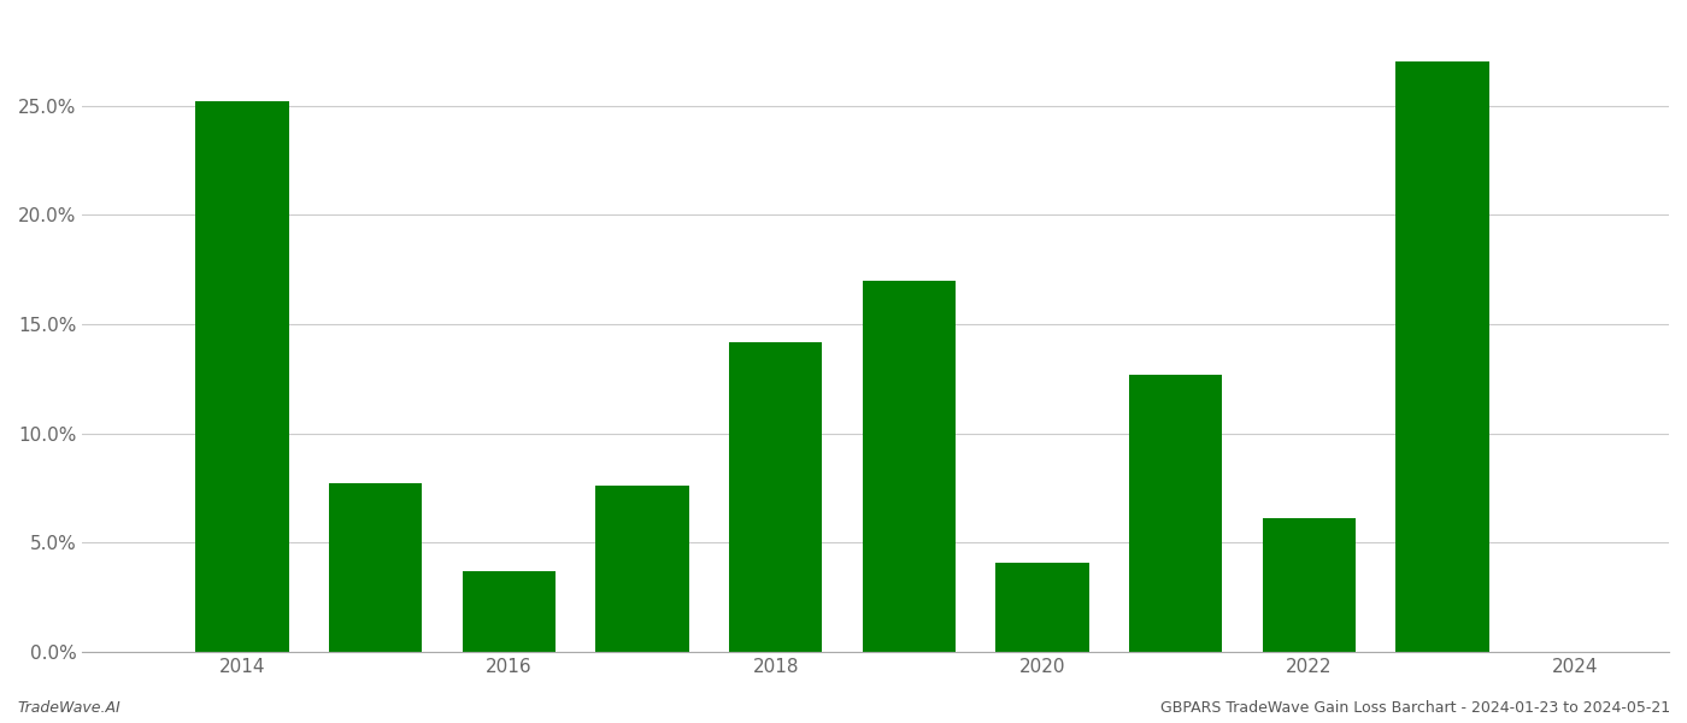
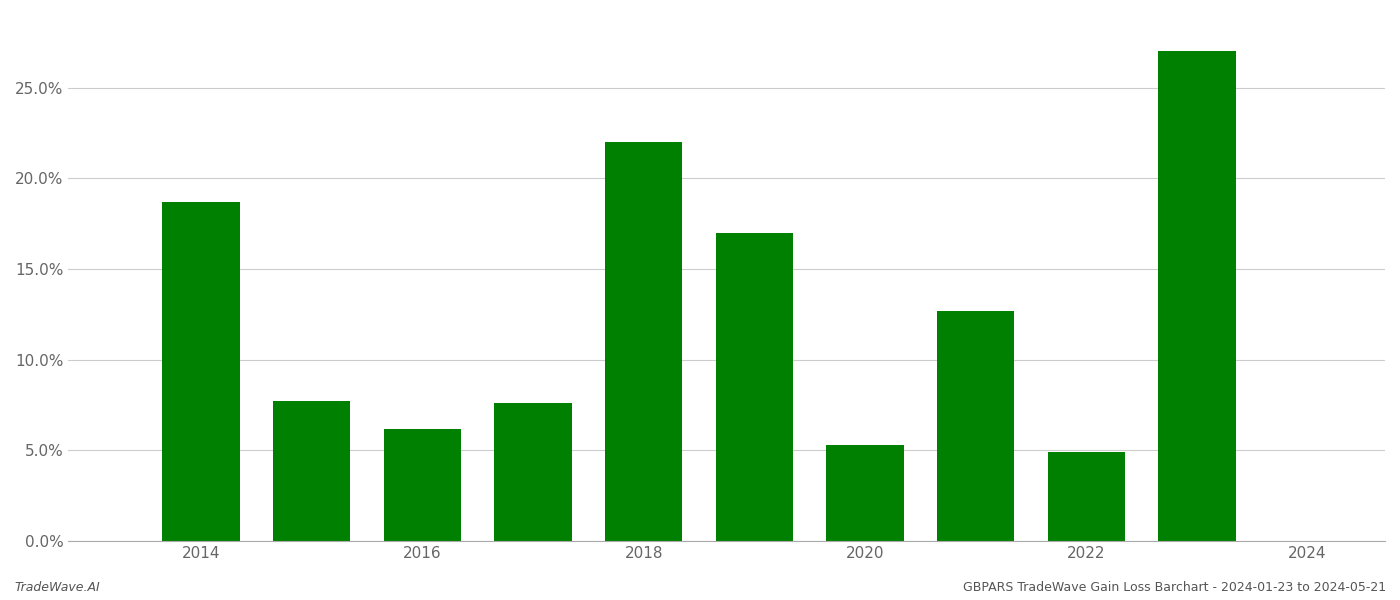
2014: 25.2% -> 18.7%
2016: 3.7% -> 6.2%
2018: 14.2% -> 22.0%
2020: 4.1% -> 5.3%
2022: 6.1% -> 4.9%
